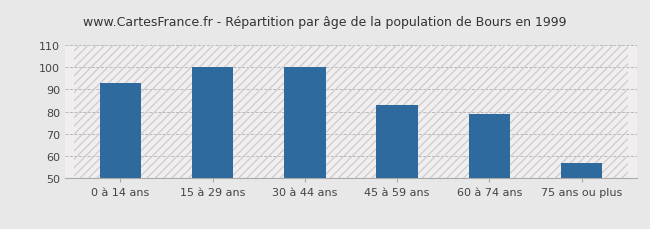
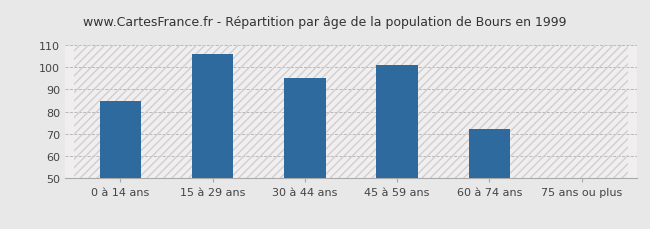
0 à 14 ans: 93 -> 85
15 à 29 ans: 100 -> 106
30 à 44 ans: 100 -> 95
45 à 59 ans: 83 -> 101
60 à 74 ans: 79 -> 72
75 ans ou plus: 57 -> 50
